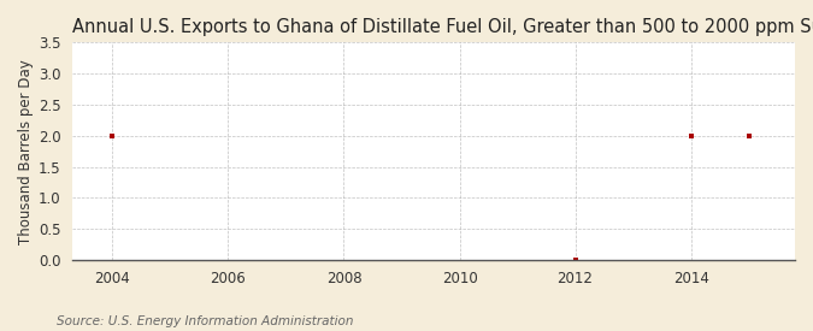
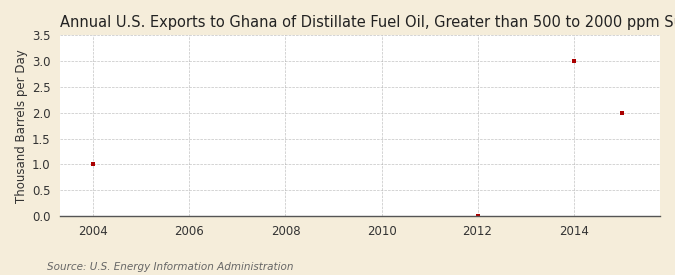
2004: 2 -> 1
2014: 2 -> 3
